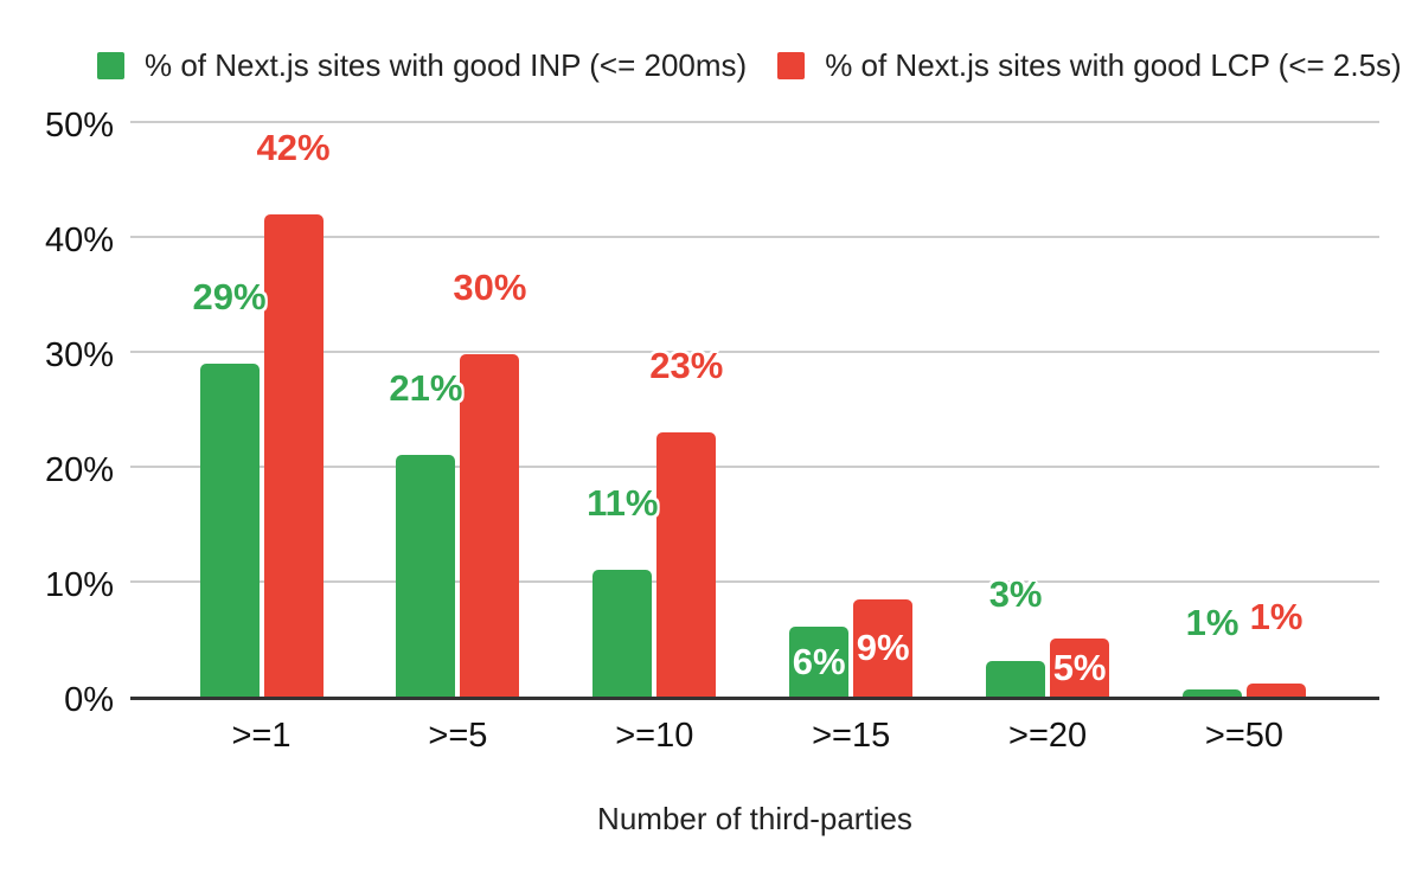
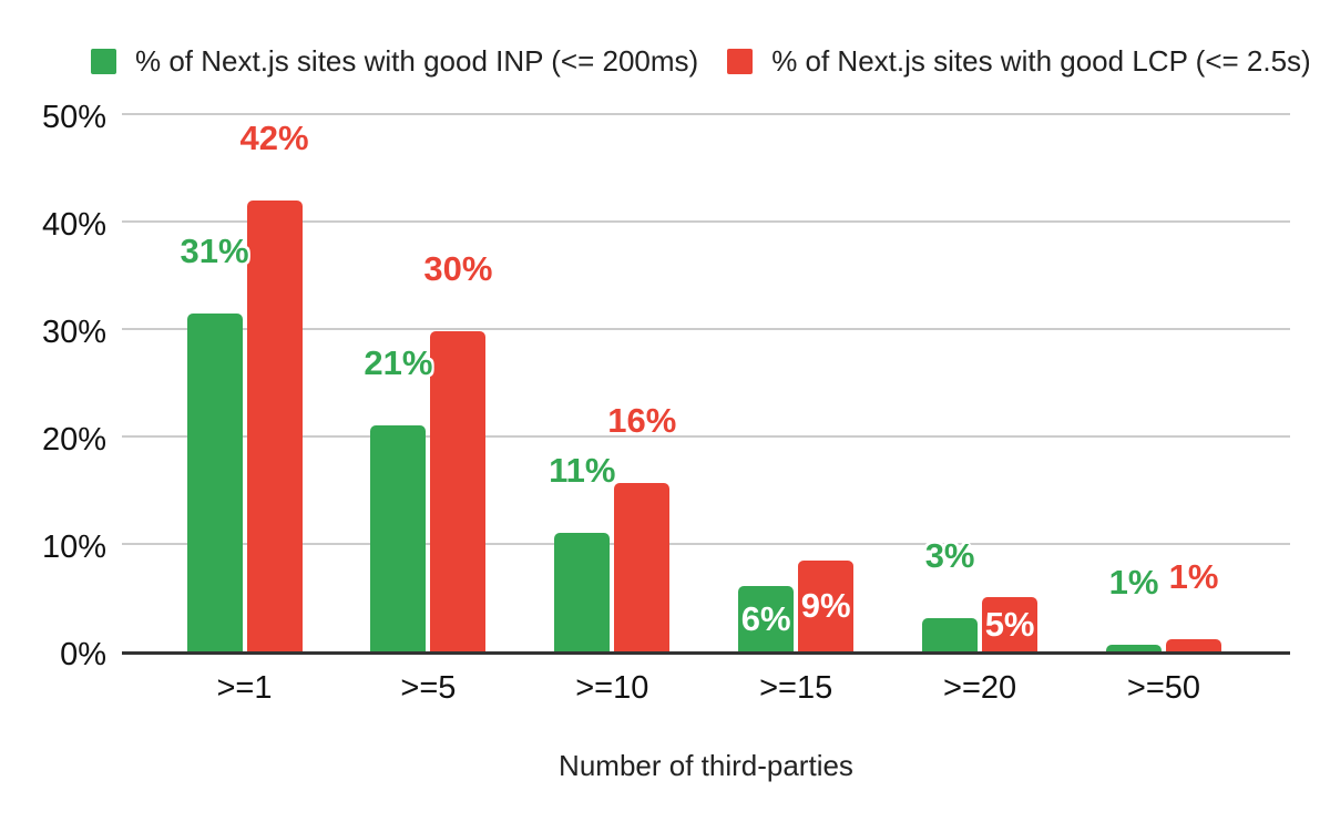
% of Next.js sites with good INP (<= 200ms)/>=1: 29% -> 31%
% of Next.js sites with good LCP (<= 2.5s)/>=10: 23% -> 16%
